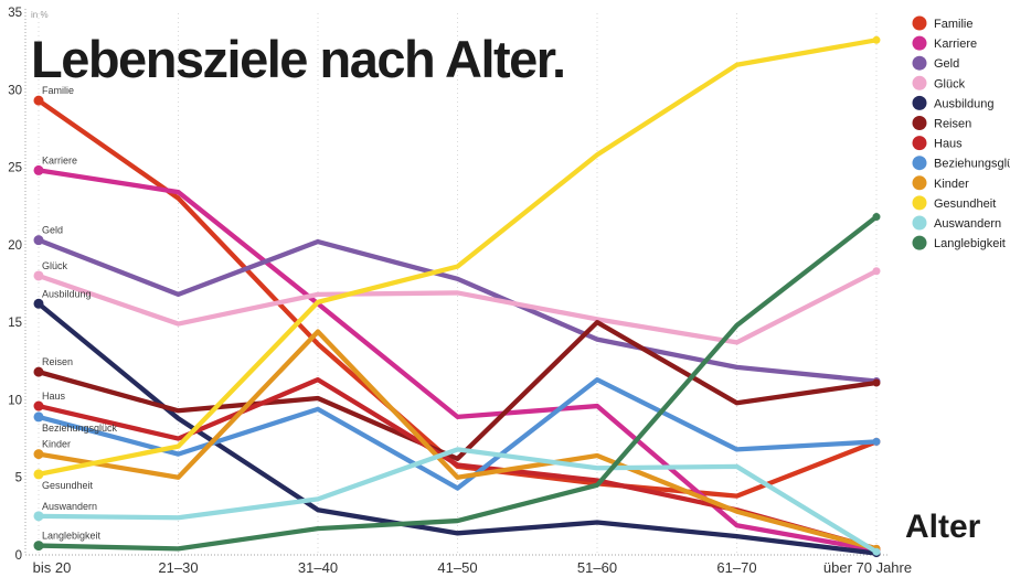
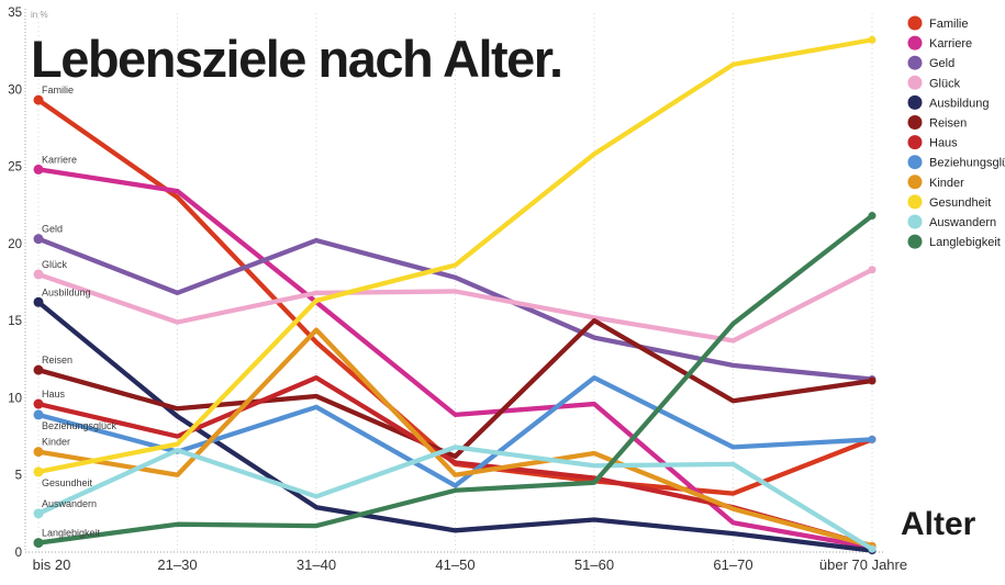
Auswandern/21–30: 2.4 -> 6.6
Langlebigkeit/21–30: 0.4 -> 1.8
Langlebigkeit/41–50: 2.2 -> 4.0
